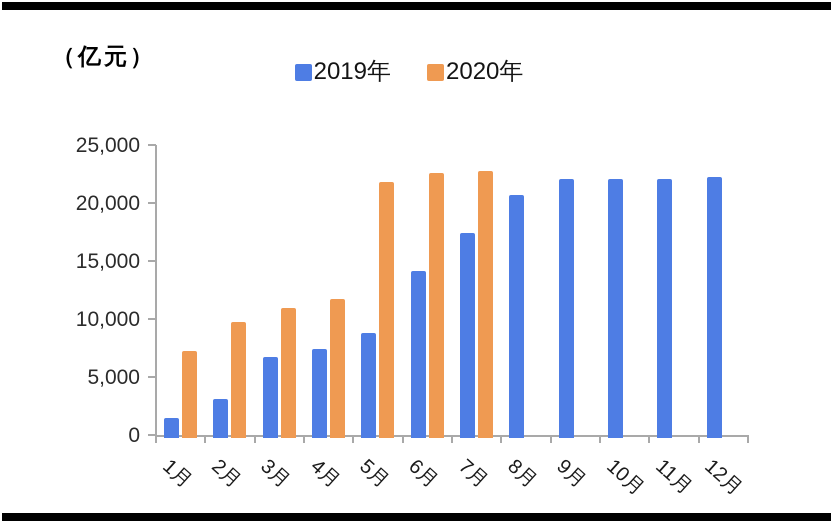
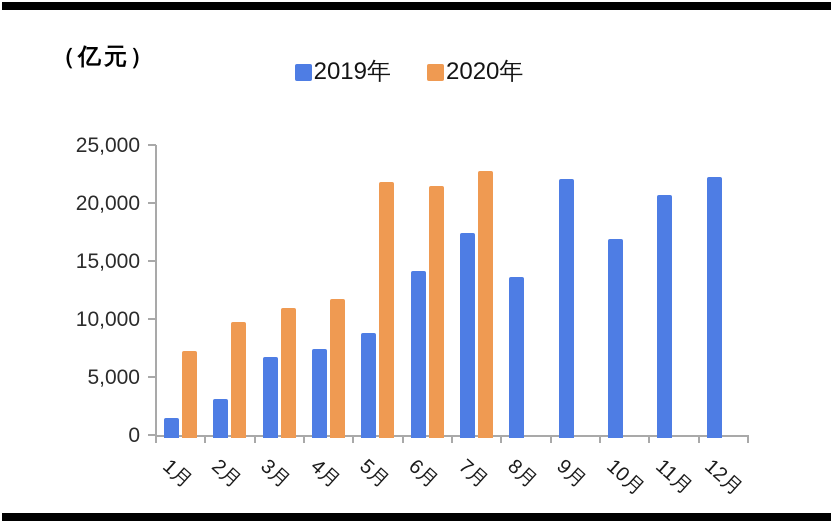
2020年/6月: 22600 -> 21500
2019年/8月: 20600 -> 13600
2019年/10月: 22100 -> 16900
2019年/11月: 22100 -> 20700
